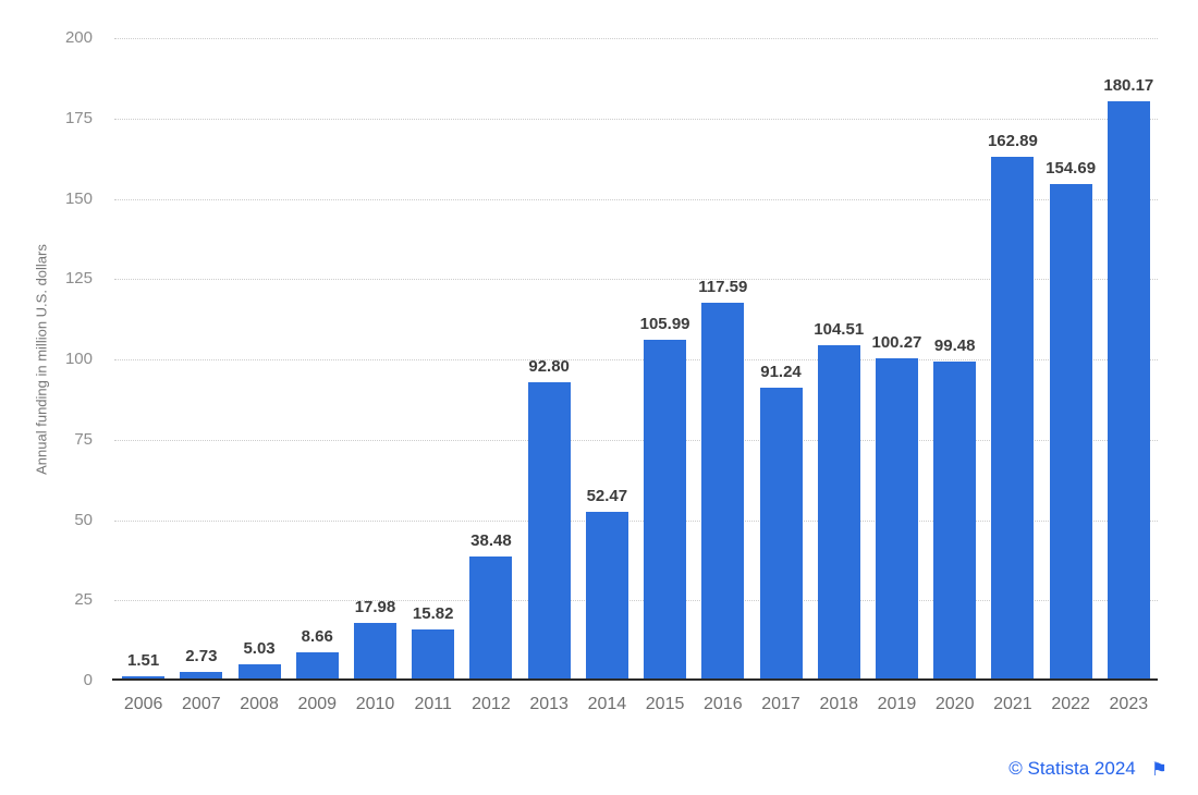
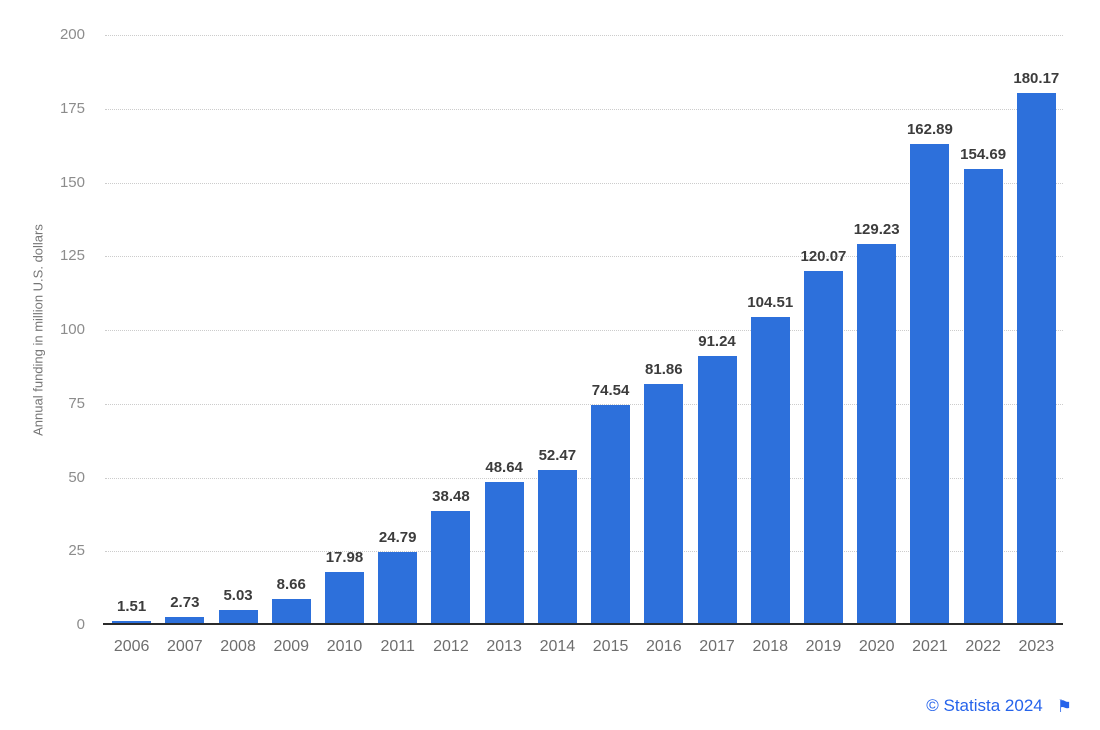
2011: 15.82 -> 24.79
2013: 92.80 -> 48.64
2015: 105.99 -> 74.54
2016: 117.59 -> 81.86
2019: 100.27 -> 120.07
2020: 99.48 -> 129.23
